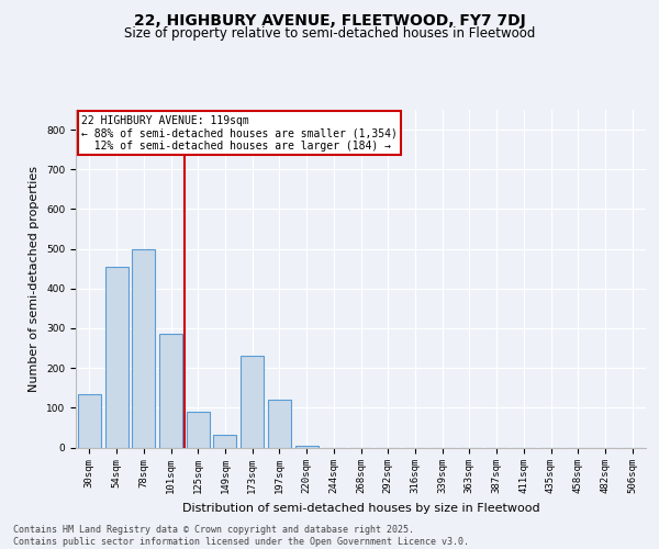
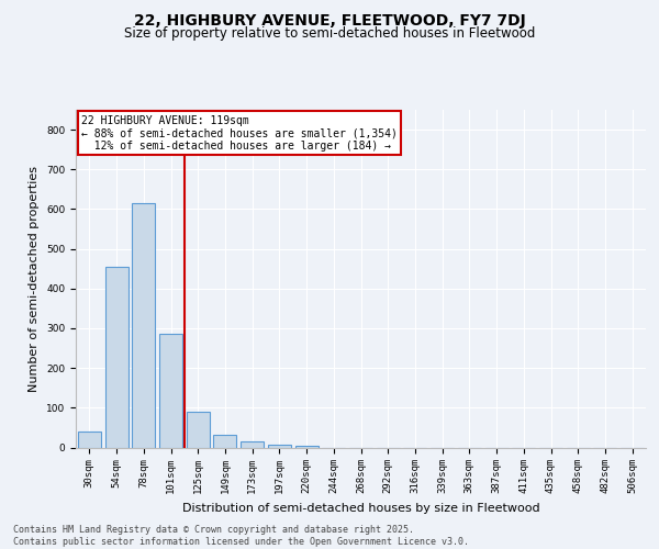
30sqm: 135 -> 40
78sqm: 500 -> 615
173sqm: 230 -> 16
197sqm: 120 -> 8
